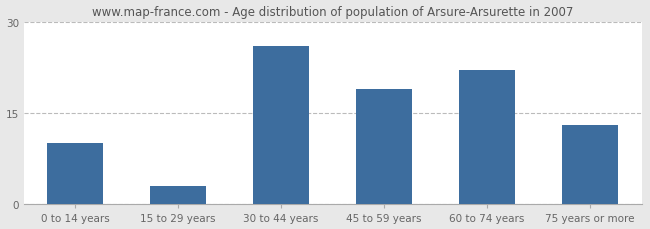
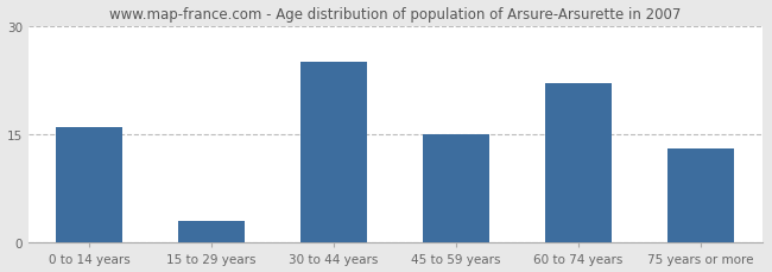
0 to 14 years: 10 -> 16
30 to 44 years: 26 -> 25
45 to 59 years: 19 -> 15
